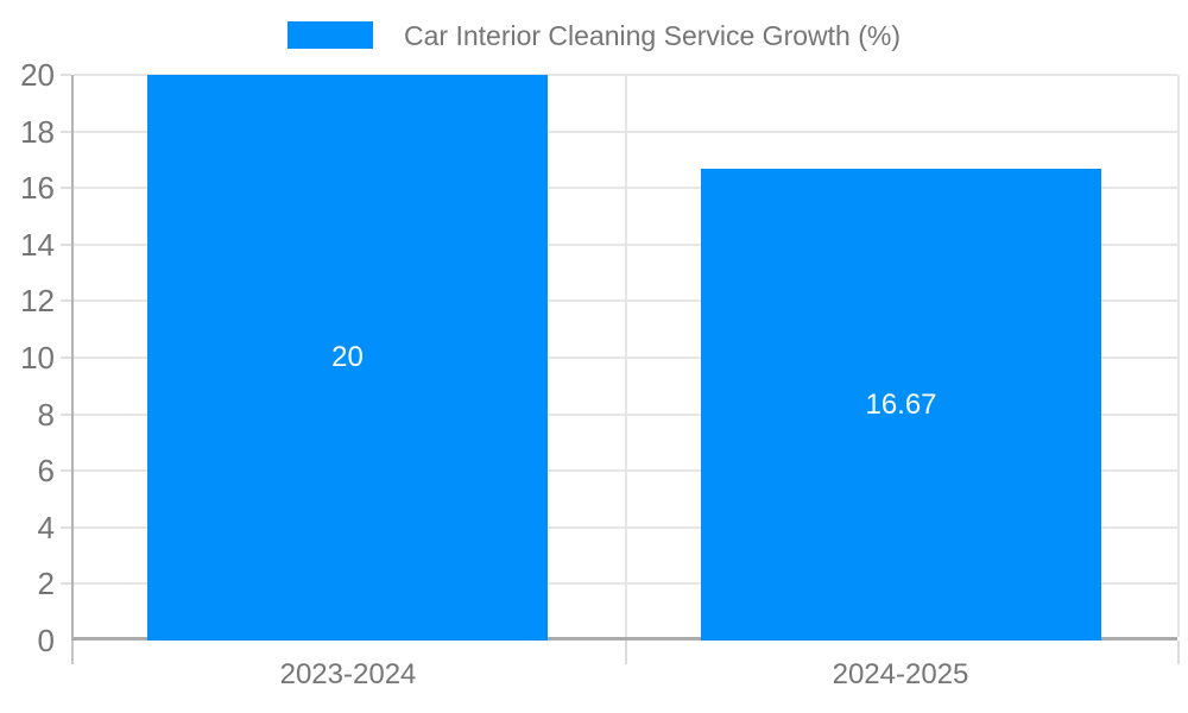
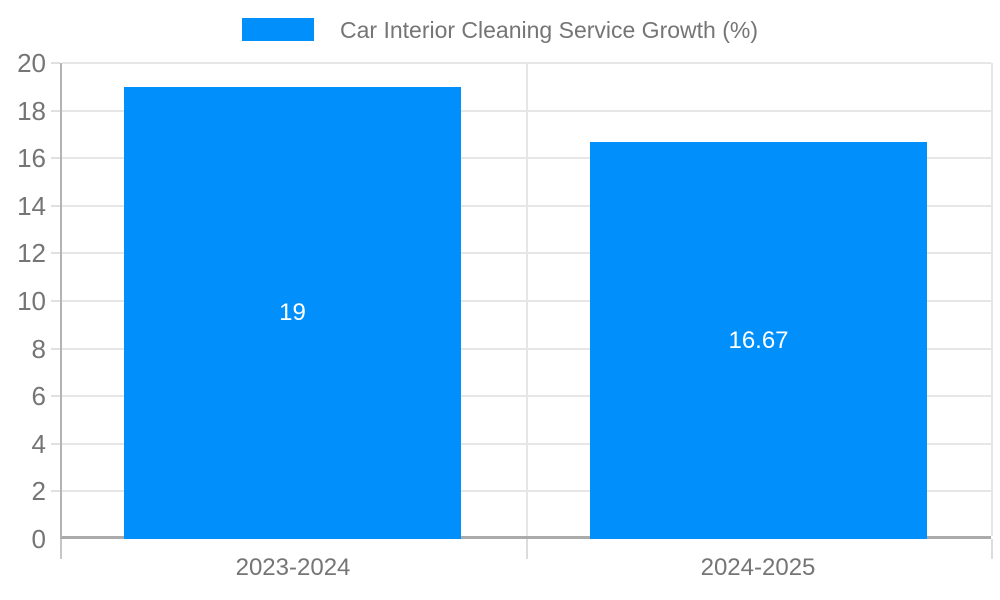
2023-2024: 20 -> 19
